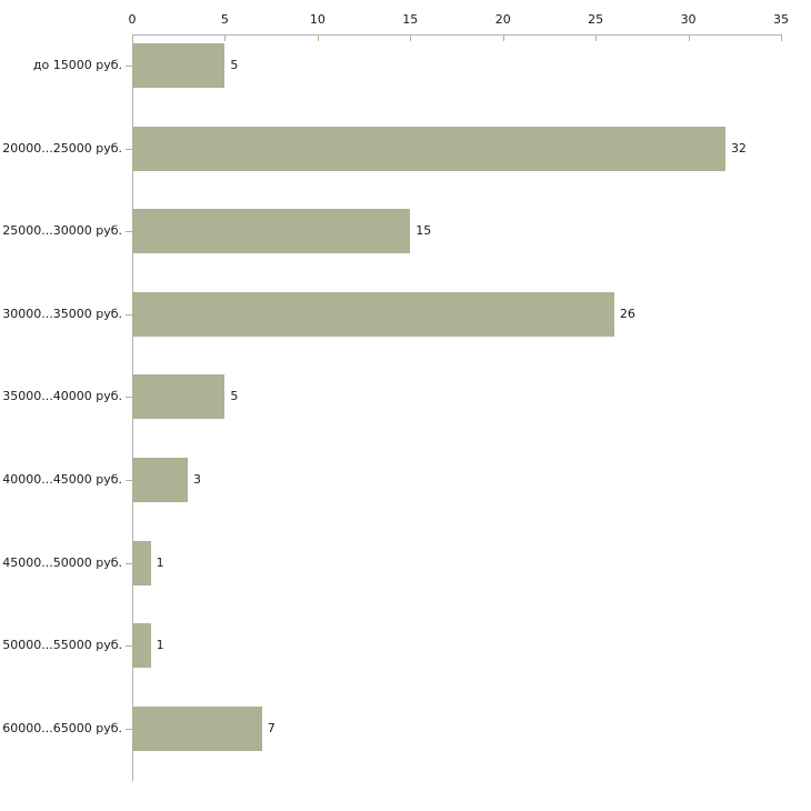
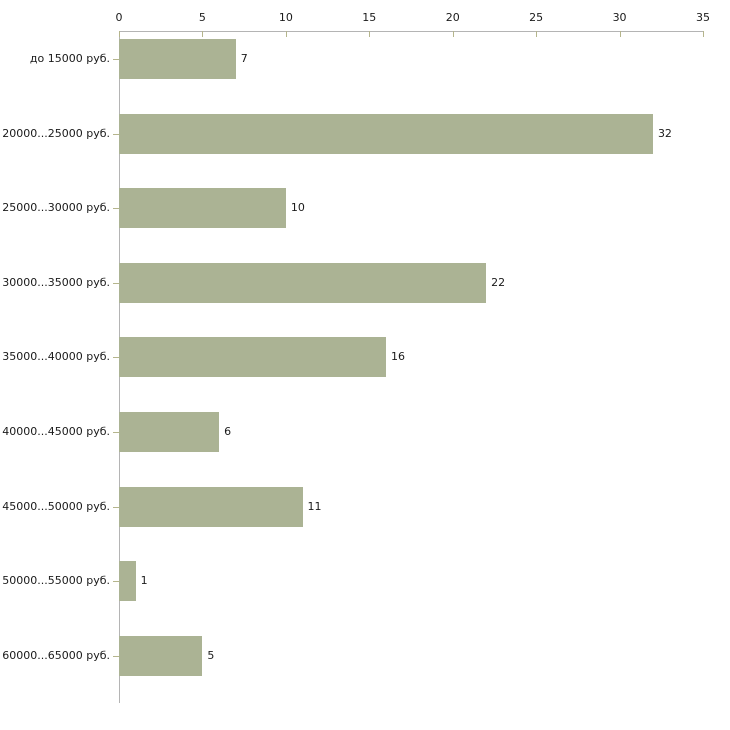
до 15000 руб.: 5 -> 7
25000...30000 руб.: 15 -> 10
30000...35000 руб.: 26 -> 22
35000...40000 руб.: 5 -> 16
40000...45000 руб.: 3 -> 6
45000...50000 руб.: 1 -> 11
60000...65000 руб.: 7 -> 5
